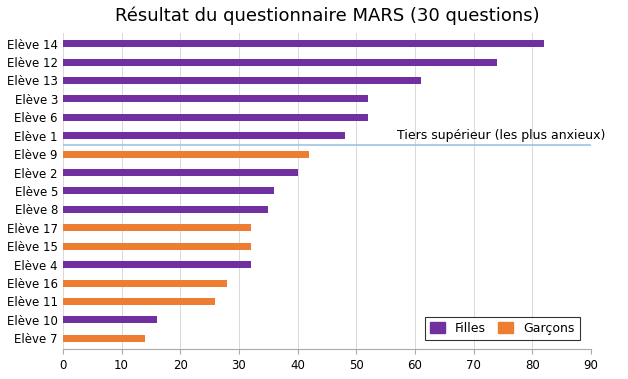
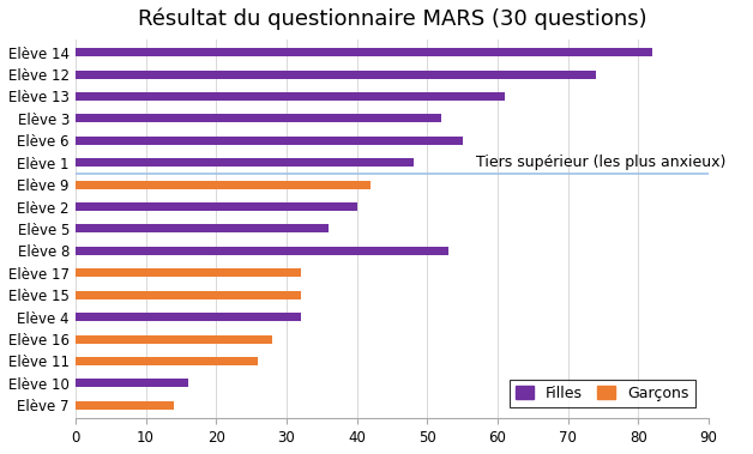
Elève 6: 52 -> 55
Elève 8: 35 -> 53
